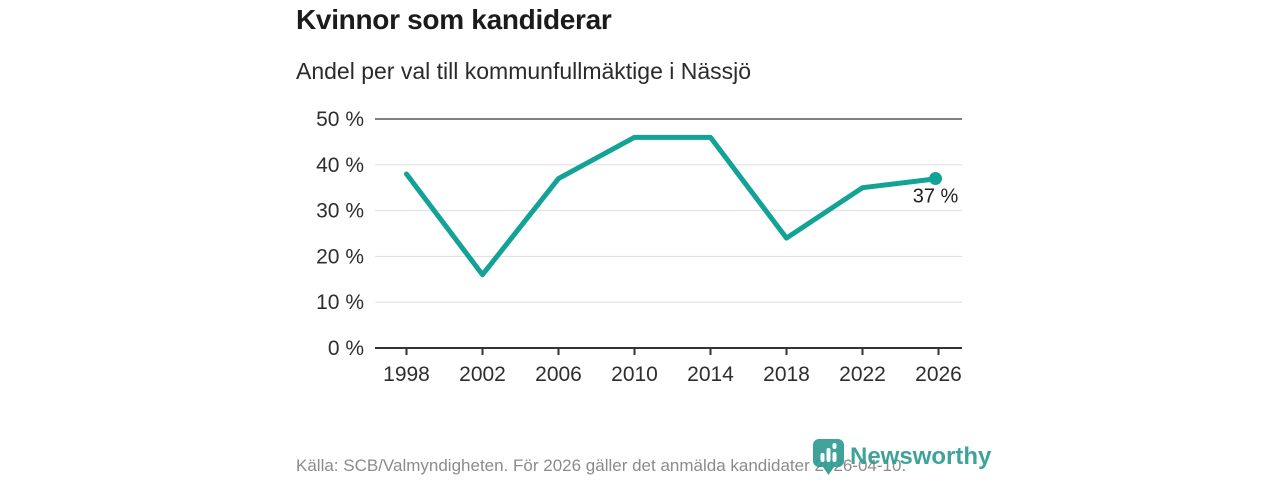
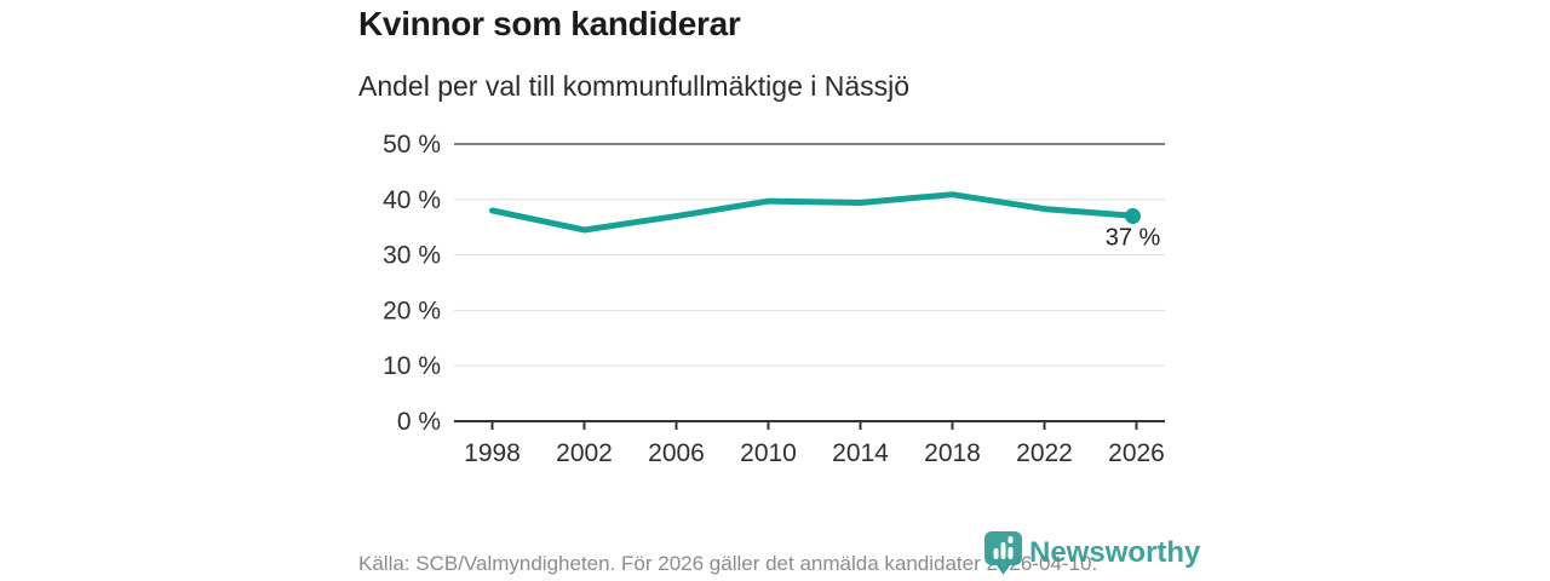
2002: 16% -> 34%
2010: 46% -> 40%
2014: 46% -> 39%
2018: 24% -> 41%
2022: 35% -> 38%
